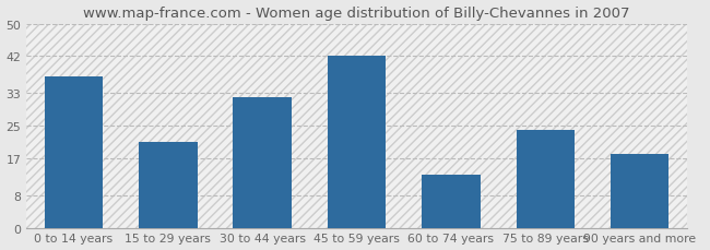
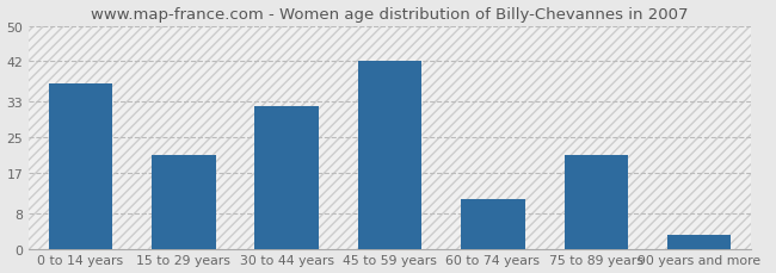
60 to 74 years: 13 -> 11
75 to 89 years: 24 -> 21
90 years and more: 18 -> 3
